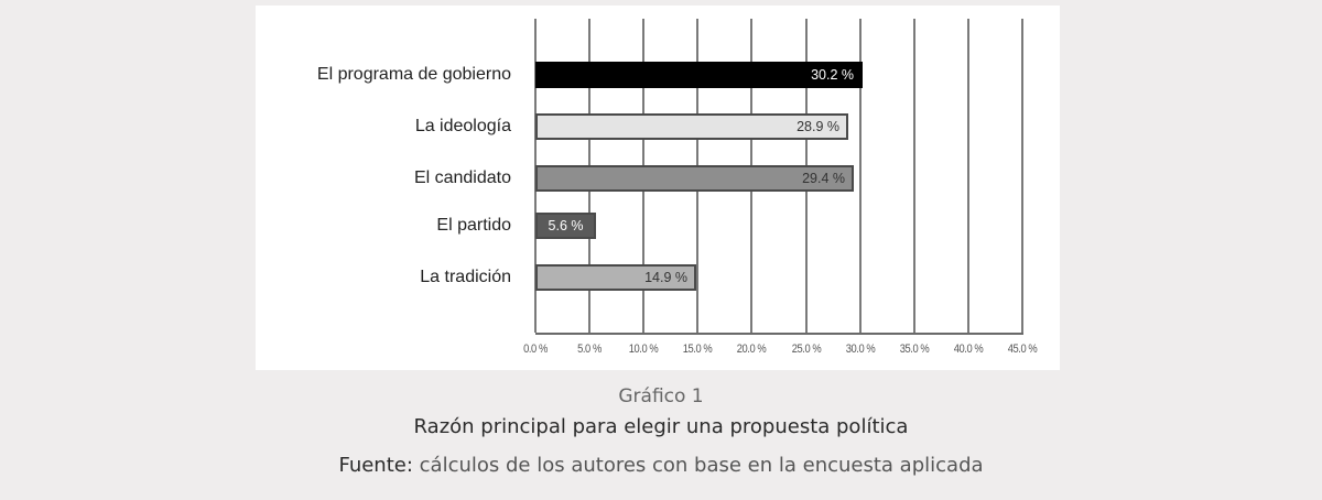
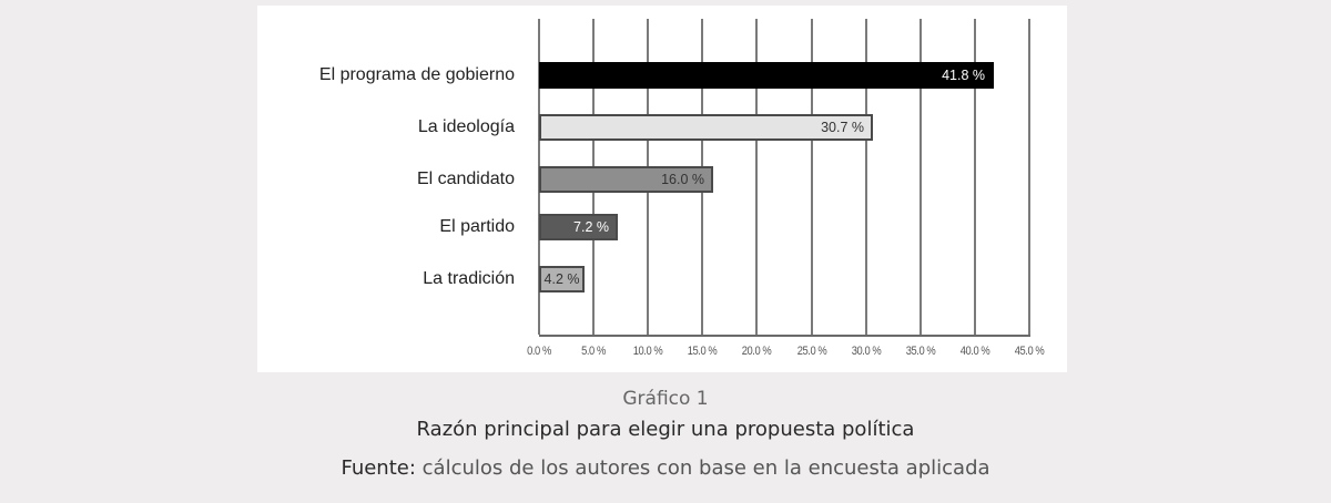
El programa de gobierno: 30.2 -> 41.8
La ideología: 28.9 -> 30.7
El candidato: 29.4 -> 16.0
El partido: 5.6 -> 7.2
La tradición: 14.9 -> 4.2
